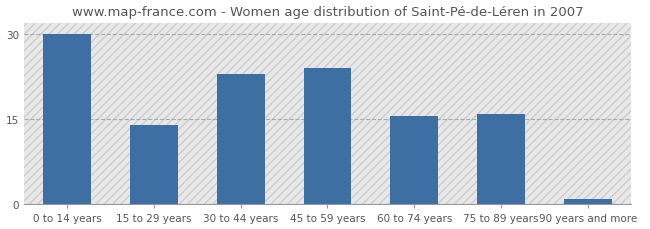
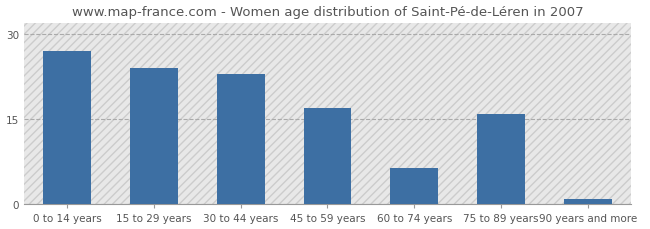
0 to 14 years: 30.0 -> 27.0
15 to 29 years: 14.0 -> 24.0
45 to 59 years: 24.0 -> 17.0
60 to 74 years: 15.5 -> 6.4
